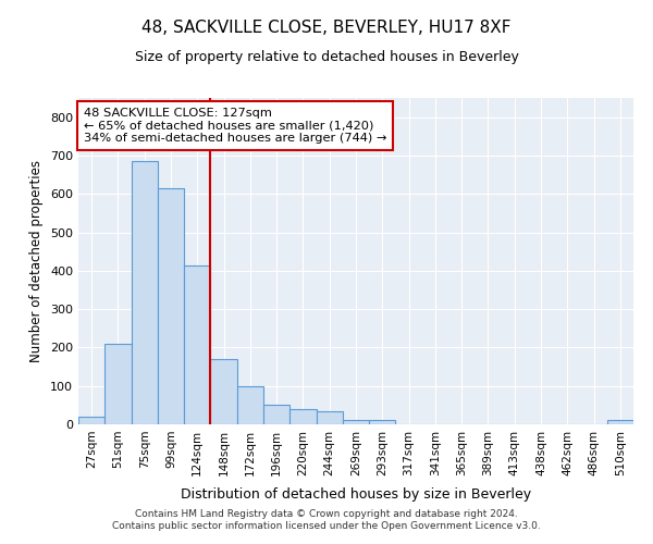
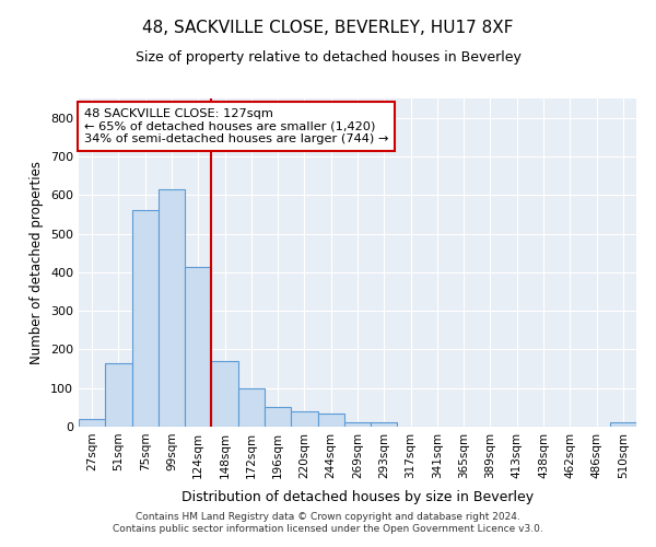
51sqm: 210 -> 165
75sqm: 685 -> 560
